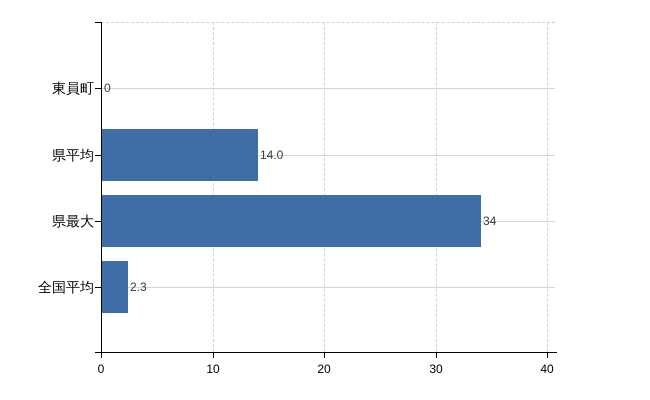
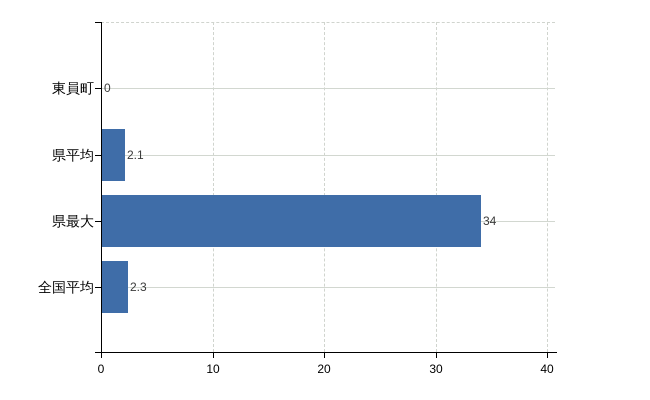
県平均: 14.0 -> 2.1
